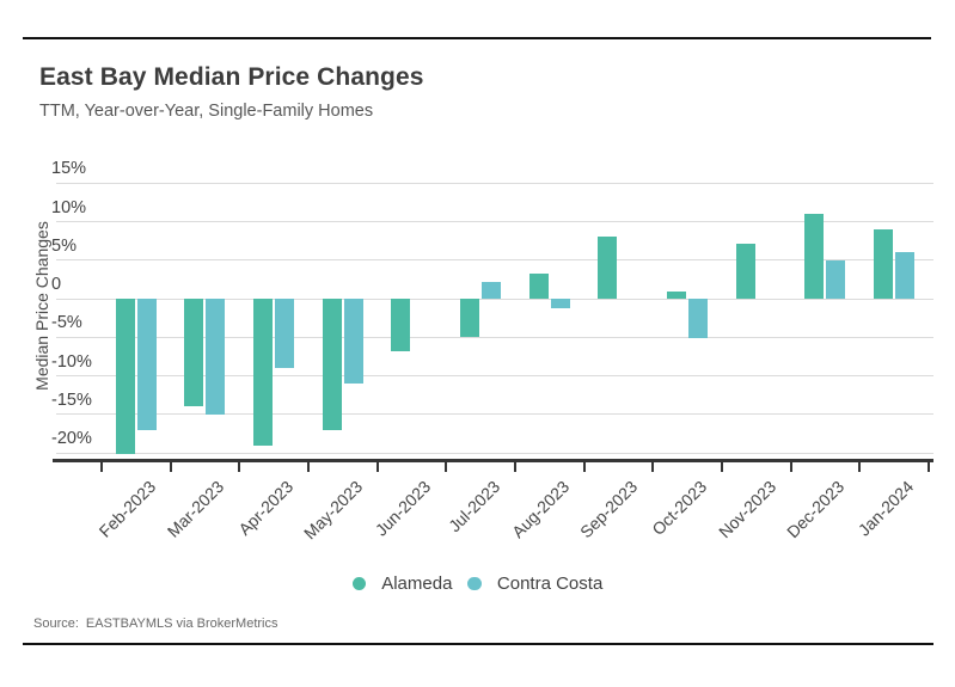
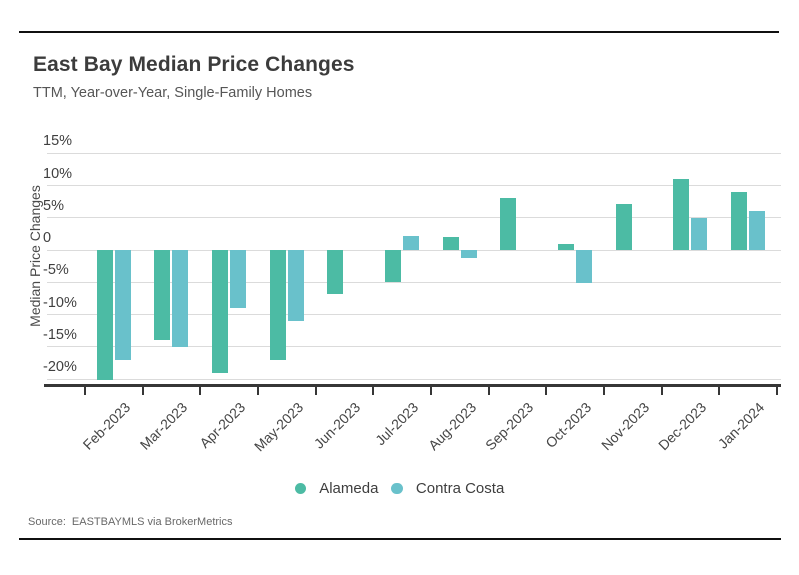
Alameda/Aug-2023: 3% -> 2%
